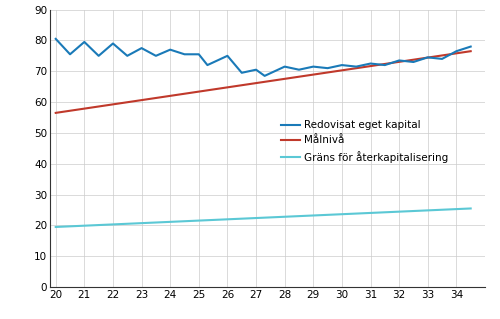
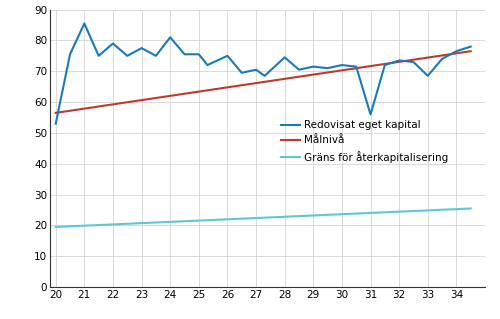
20: 80.5 -> 53.0
21: 79.5 -> 85.5
24: 77.0 -> 81.0
28: 71.5 -> 74.5
31: 72.5 -> 56.0
33: 74.5 -> 68.5
